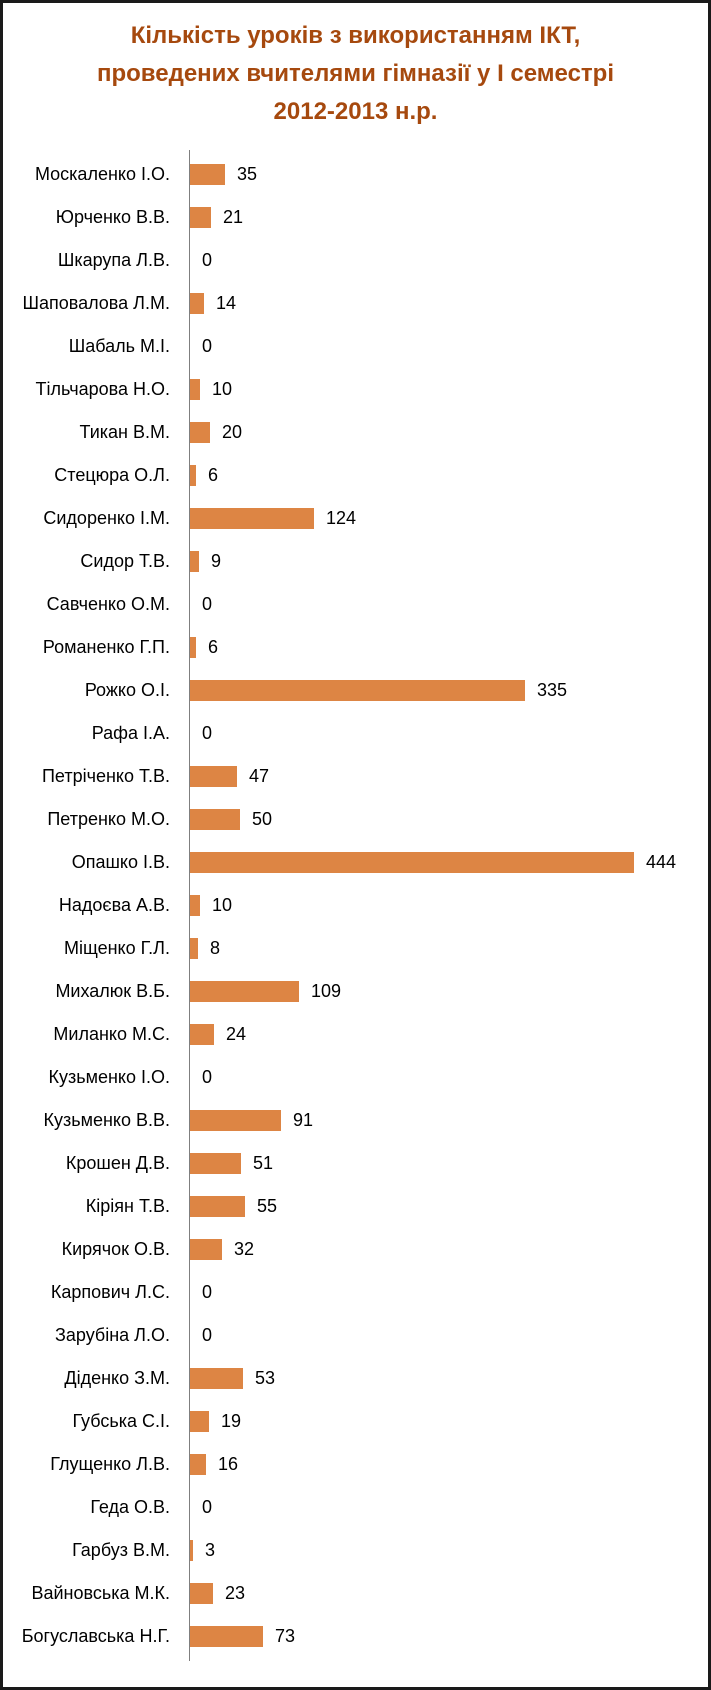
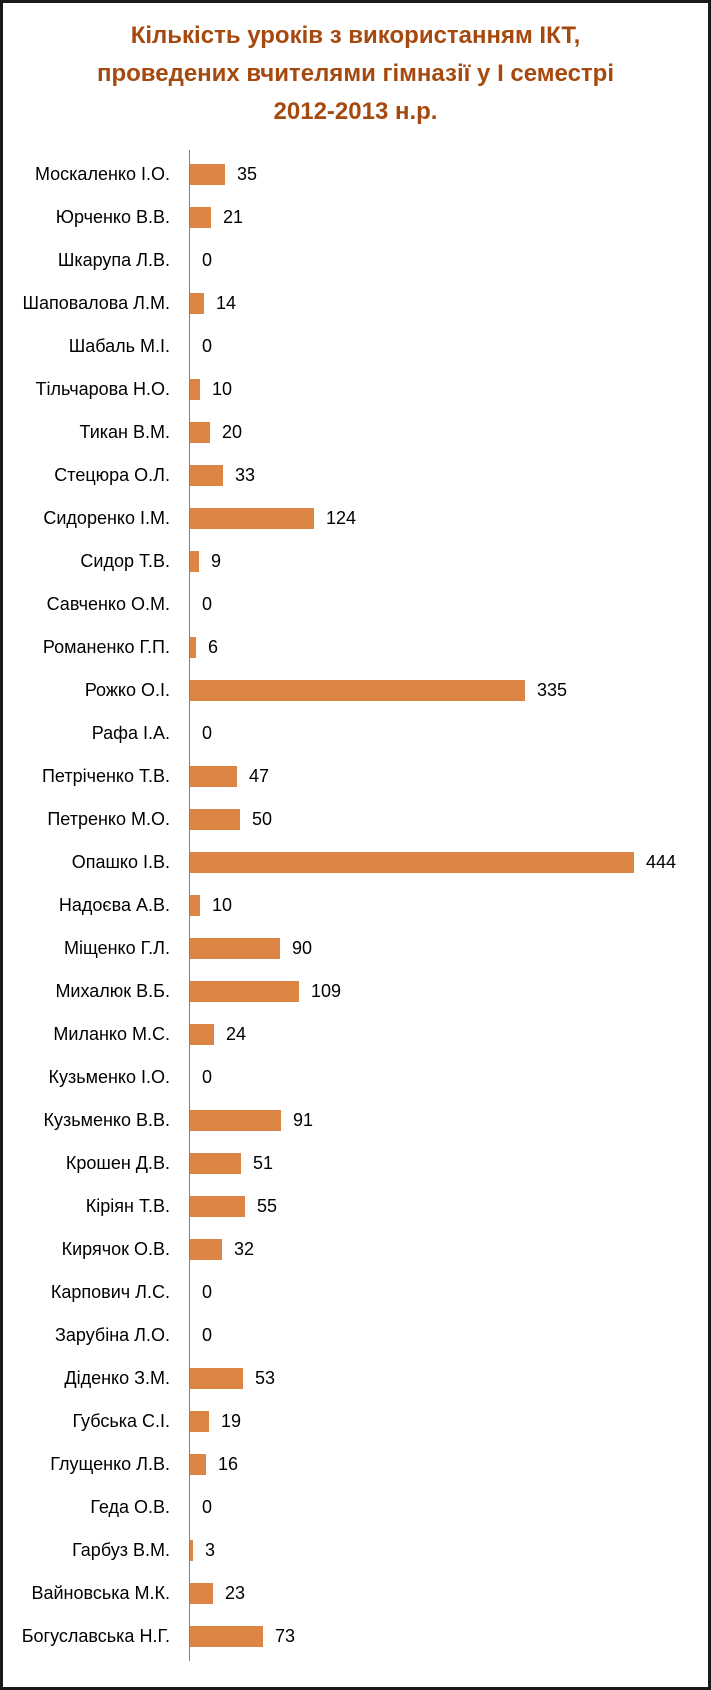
Стецюра О.Л.: 6 -> 33
Міщенко Г.Л.: 8 -> 90
